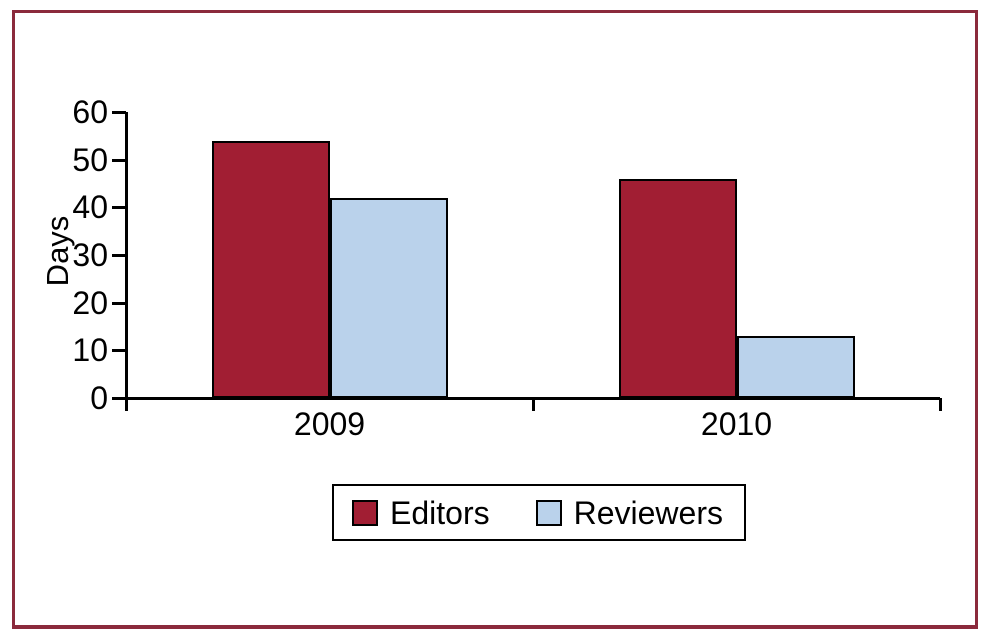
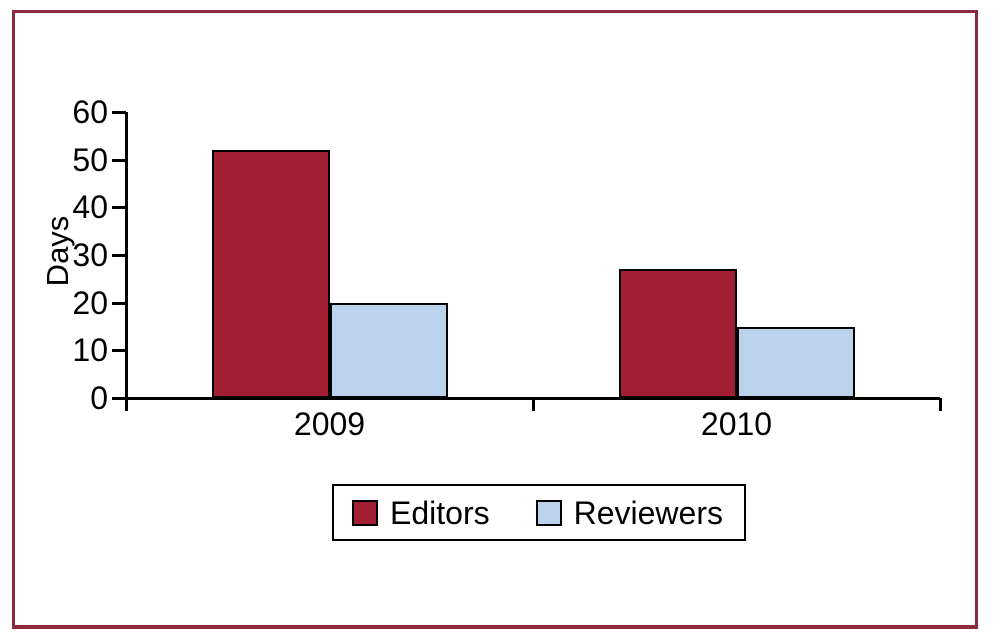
Editors/2009: 54 -> 52
Reviewers/2009: 42 -> 20
Editors/2010: 46 -> 27
Reviewers/2010: 13 -> 15
